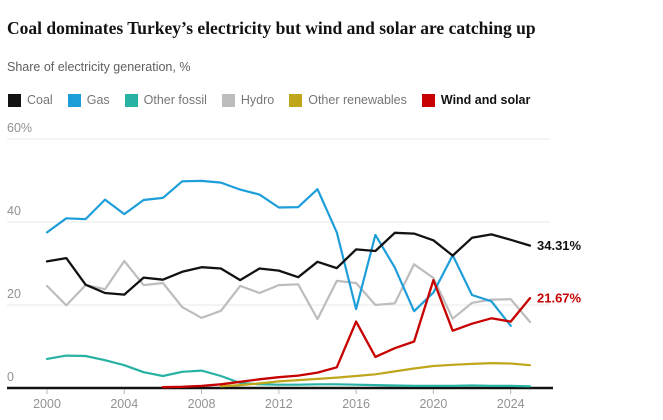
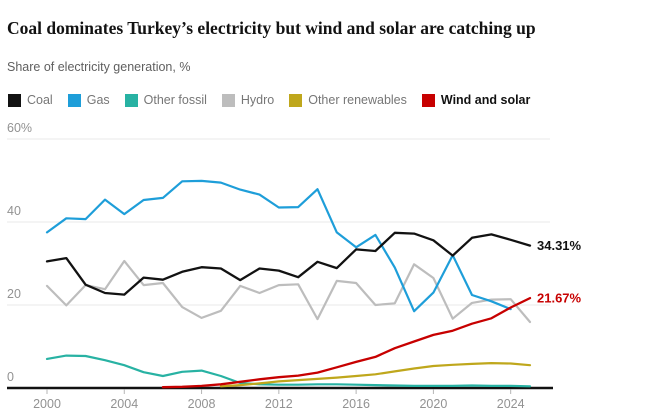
Gas/2016: 19% -> 34%
Wind and solar/2016: 16% -> 6%
Wind and solar/2020: 26% -> 13%
Gas/2024: 15% -> 19%
Wind and solar/2024: 16% -> 19%
